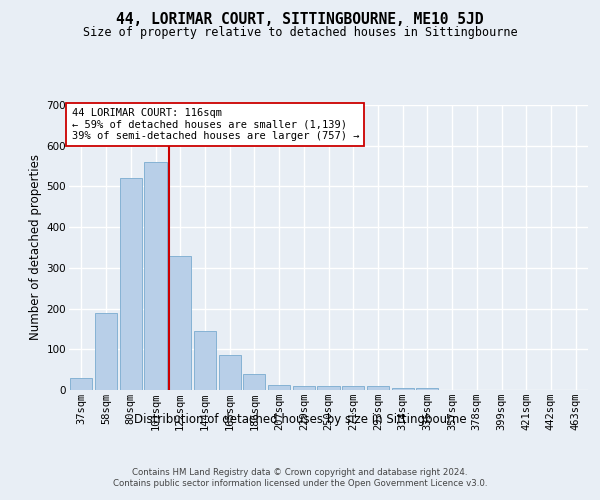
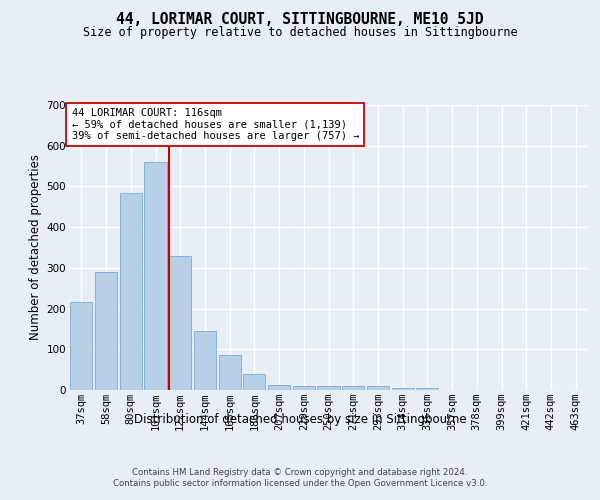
37sqm: 30 -> 215
58sqm: 190 -> 290
80sqm: 520 -> 485
